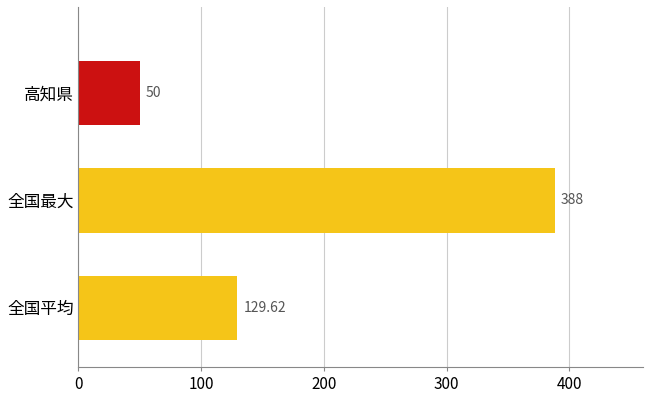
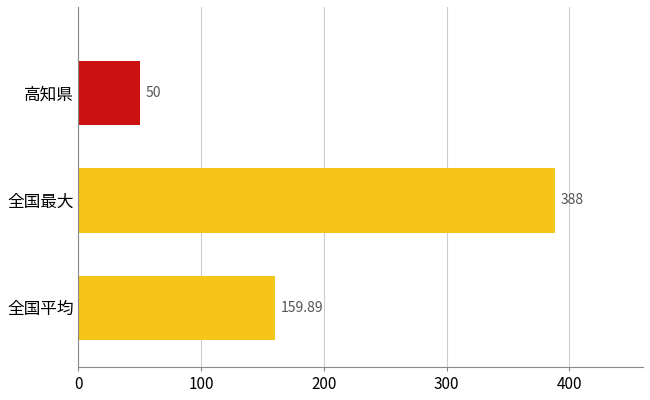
全国平均: 129.62 -> 159.89
